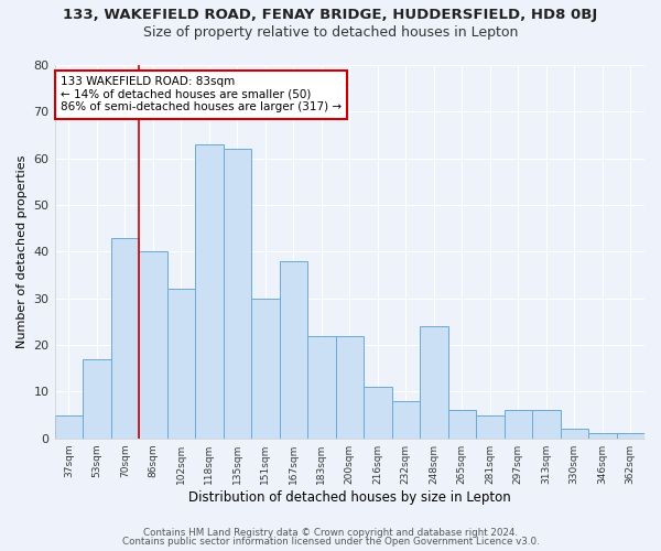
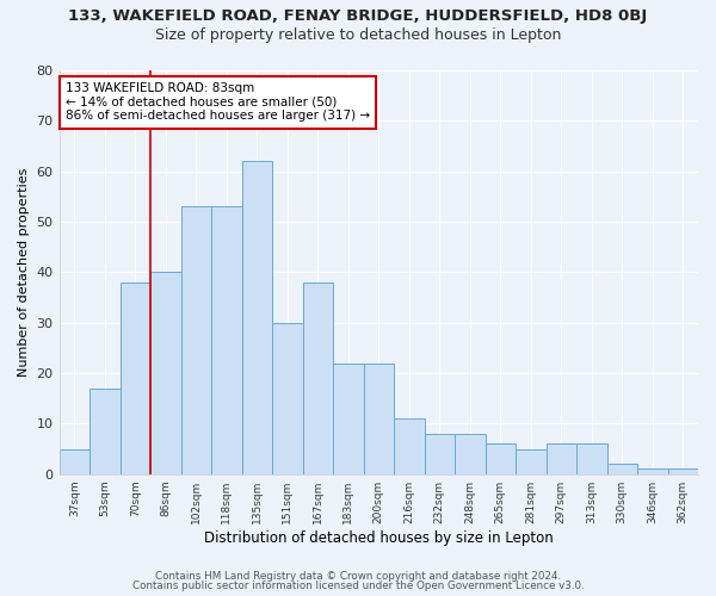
70sqm: 43 -> 38
102sqm: 32 -> 53
118sqm: 63 -> 53
248sqm: 24 -> 8
